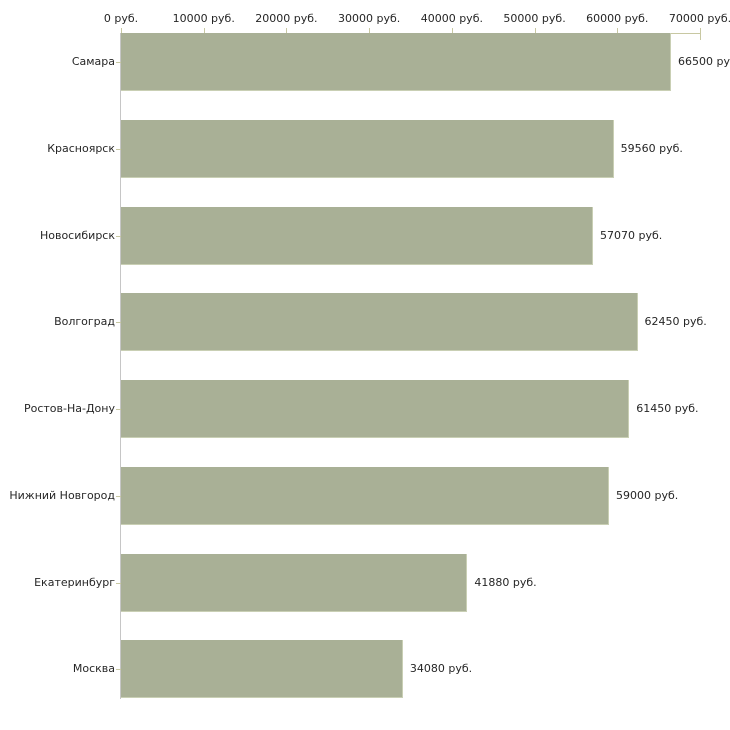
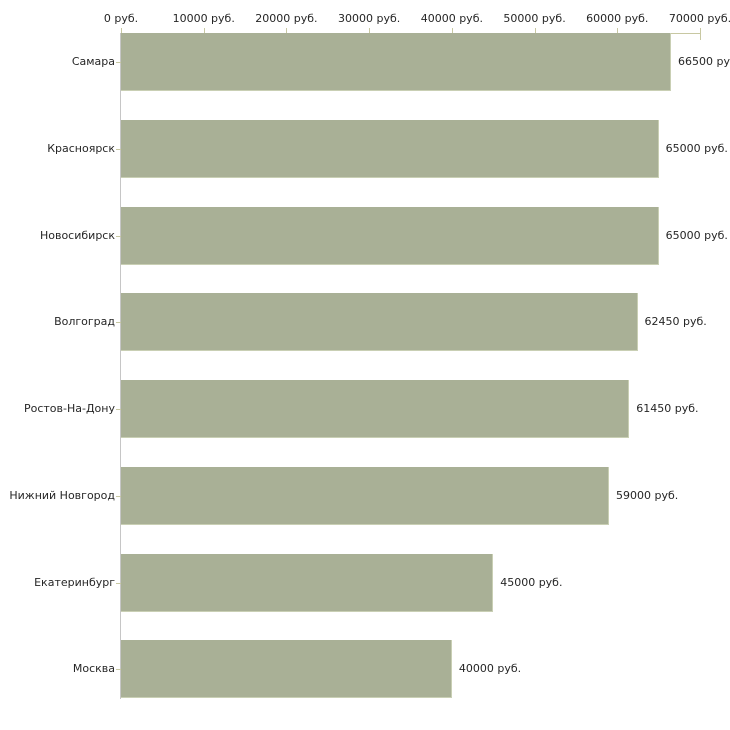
Красноярск: 59560 -> 65000
Новосибирск: 57070 -> 65000
Екатеринбург: 41880 -> 45000
Москва: 34080 -> 40000
